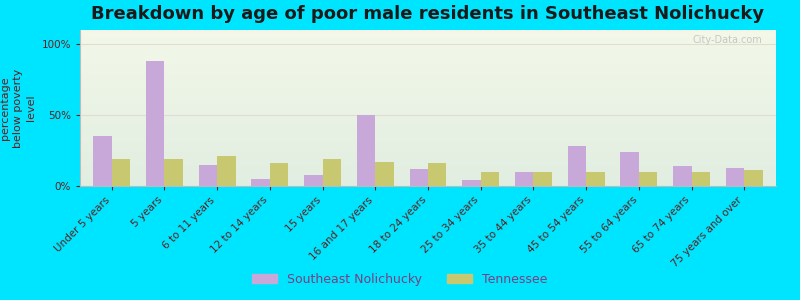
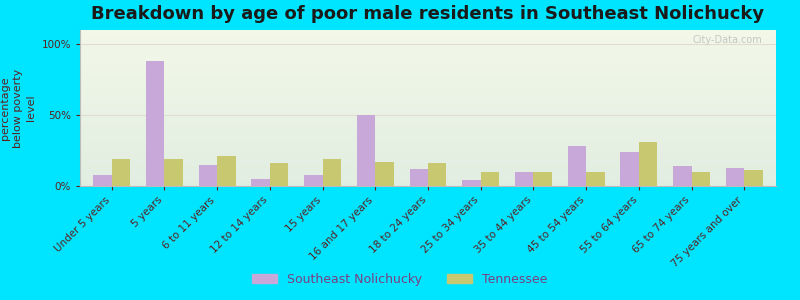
Southeast Nolichucky/Under 5 years: 35% -> 8%
Tennessee/55 to 64 years: 10% -> 31%
